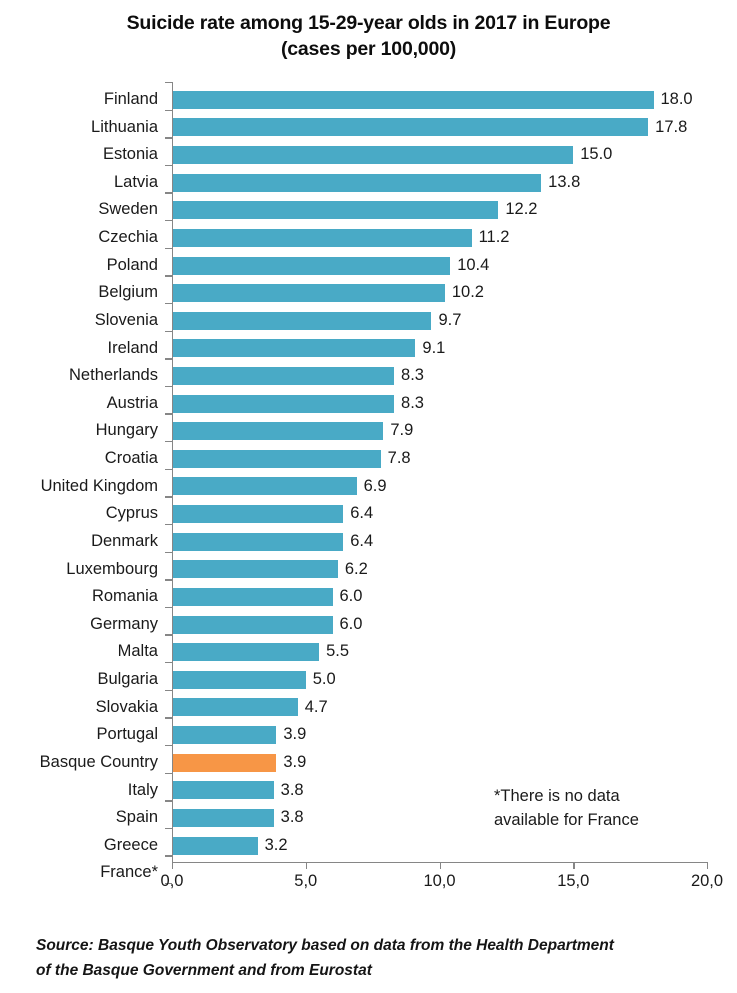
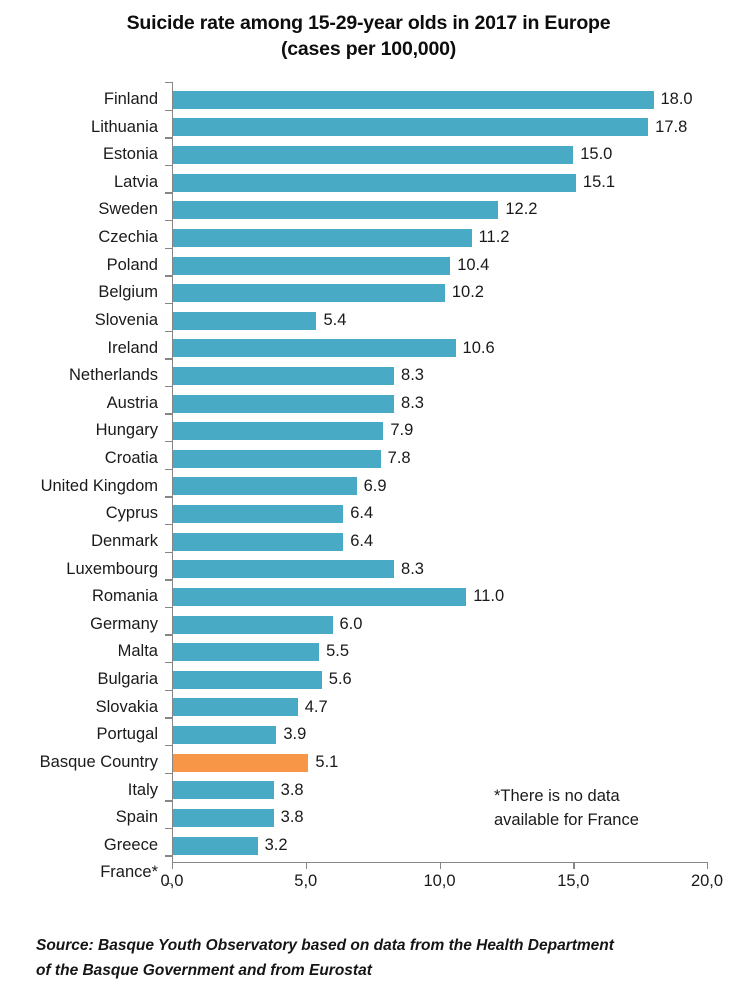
Latvia: 13.8 -> 15.1
Slovenia: 9.7 -> 5.4
Ireland: 9.1 -> 10.6
Luxembourg: 6.2 -> 8.3
Romania: 6.0 -> 11.0
Bulgaria: 5.0 -> 5.6
Basque Country: 3.9 -> 5.1
